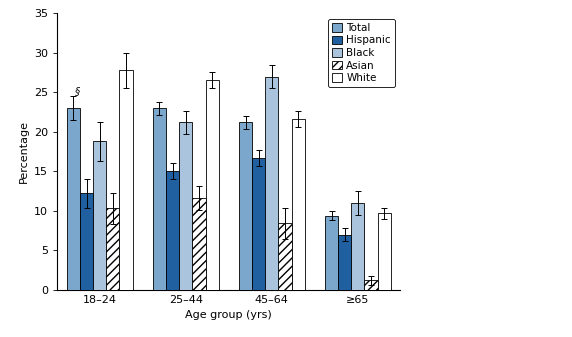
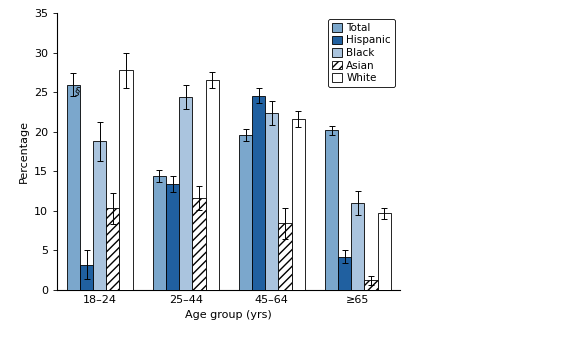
Total/18–24: 23.0 -> 26.0
Hispanic/18–24: 12.2 -> 3.2
Total/25–44: 23.0 -> 14.4
Hispanic/25–44: 15.0 -> 13.4
Black/25–44: 21.2 -> 24.4
Total/45–64: 21.2 -> 19.6
Hispanic/45–64: 16.7 -> 24.6
Black/45–64: 27.0 -> 22.4
Total/≥65: 9.4 -> 20.2
Hispanic/≥65: 7.0 -> 4.2
